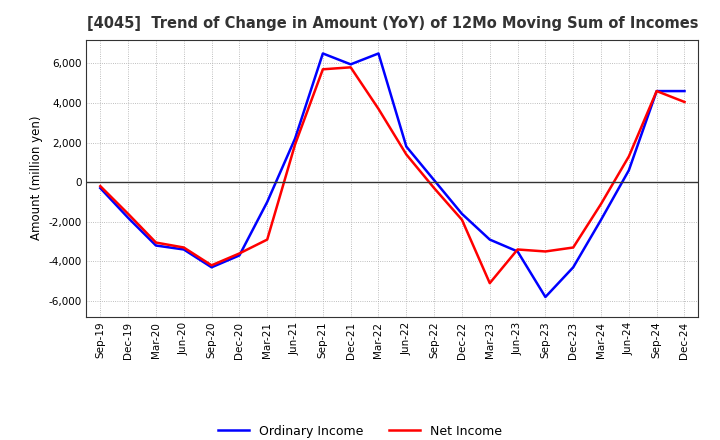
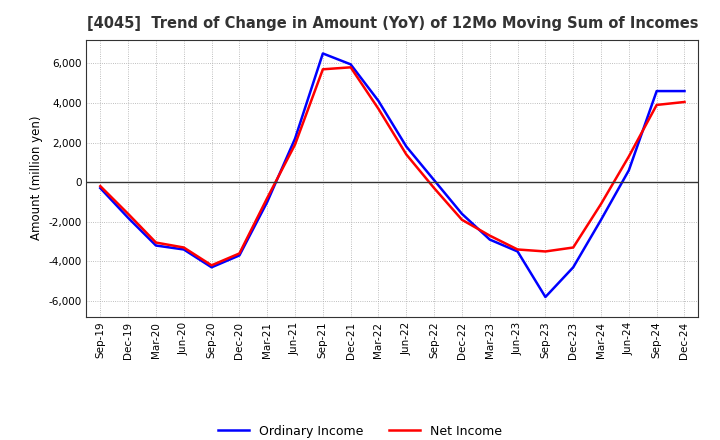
Net Income/Mar-21: -2,900 -> -800
Ordinary Income/Mar-22: 6,500 -> 4,100
Net Income/Mar-23: -5,100 -> -2,700
Net Income/Sep-24: 4,600 -> 3,900
